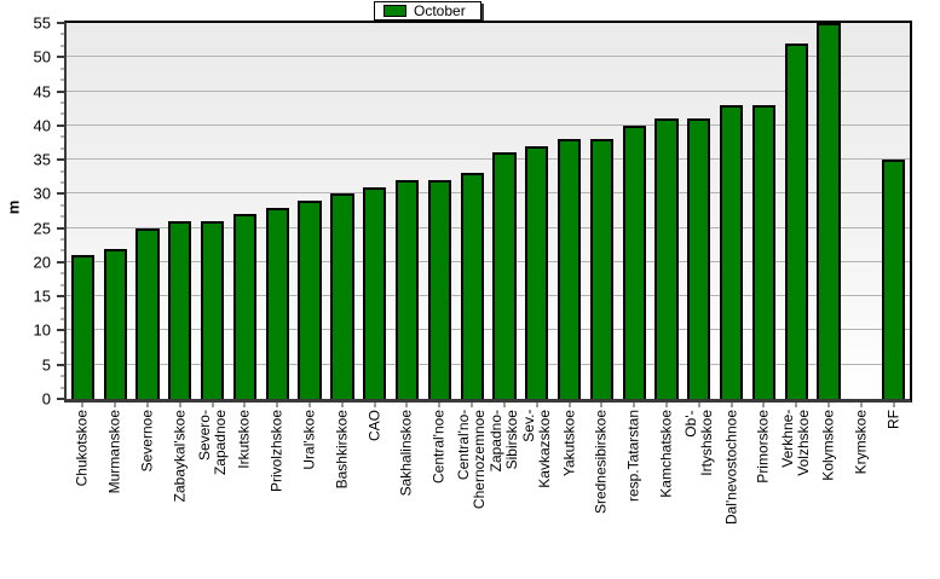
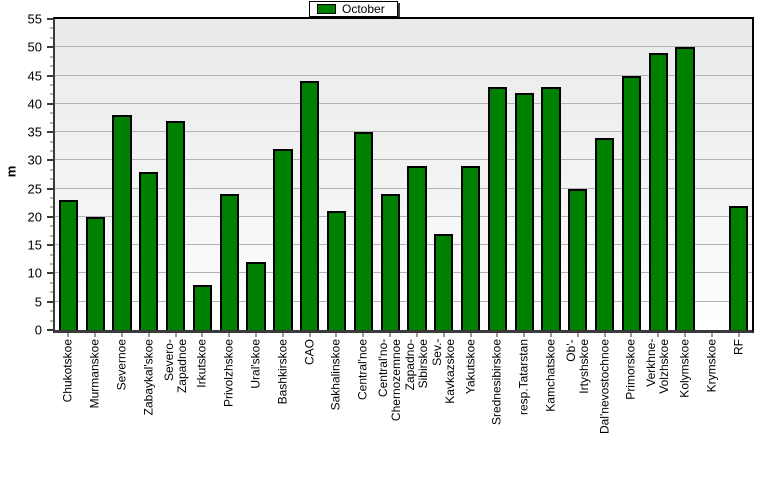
Chukotskoe: 21 -> 23
Murmanskoe: 22 -> 20
Severnoe: 25 -> 38
Zabaykal'skoe: 26 -> 28
Severo- Zapadnoe: 26 -> 37
Irkutskoe: 27 -> 8
Privolzhskoe: 28 -> 24
Ural'skoe: 29 -> 12
Bashkirskoe: 30 -> 32
CAO: 31 -> 44
Sakhalinskoe: 32 -> 21
Central'noe: 32 -> 35
Central'no- Chernozemnoe: 33 -> 24
Zapadno- Sibirskoe: 36 -> 29
Sev.- Kavkazskoe: 37 -> 17
Yakutskoe: 38 -> 29
Srednesibirskoe: 38 -> 43
resp.Tatarstan: 40 -> 42
Kamchatskoe: 41 -> 43
Ob'- Irtyshskoe: 41 -> 25
Dal'nevostochnoe: 43 -> 34
Primorskoe: 43 -> 45
Verkhne- Volzhskoe: 52 -> 49
Kolymskoe: 55 -> 50
RF: 35 -> 22
